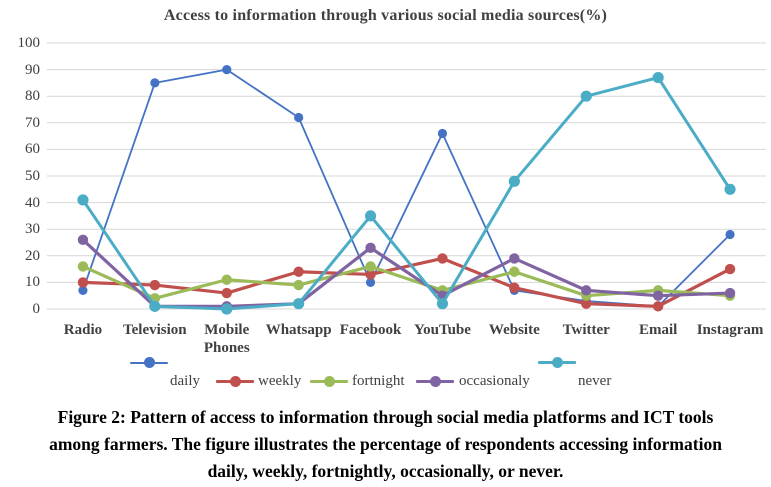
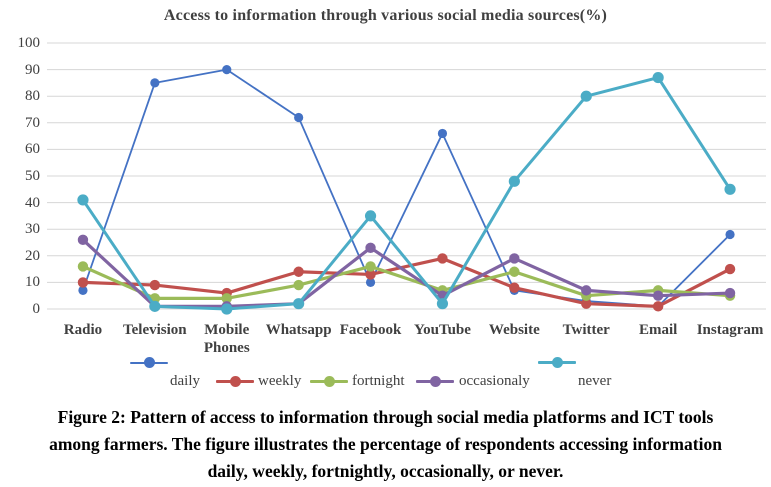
fortnight/Mobile Phones: 11 -> 4
